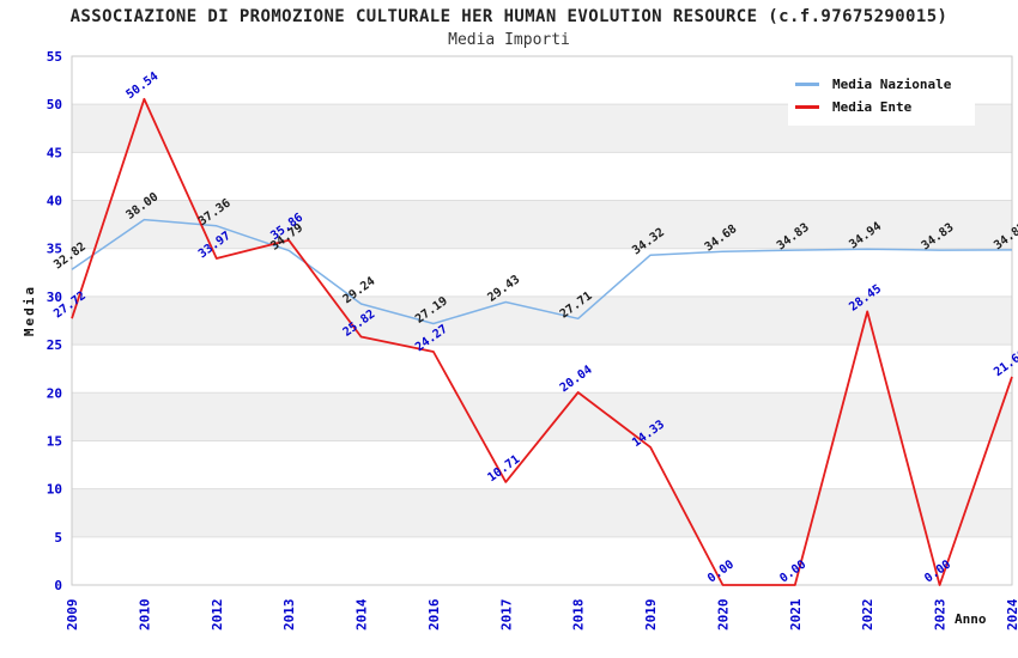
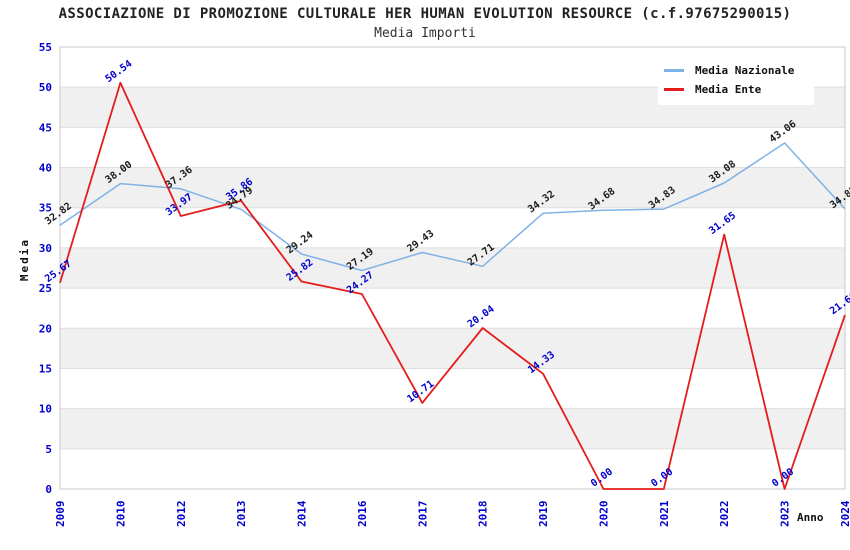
Media Ente/2009: 27.72 -> 25.67
Media Nazionale/2022: 34.94 -> 38.08
Media Ente/2022: 28.45 -> 31.65
Media Nazionale/2023: 34.83 -> 43.06
